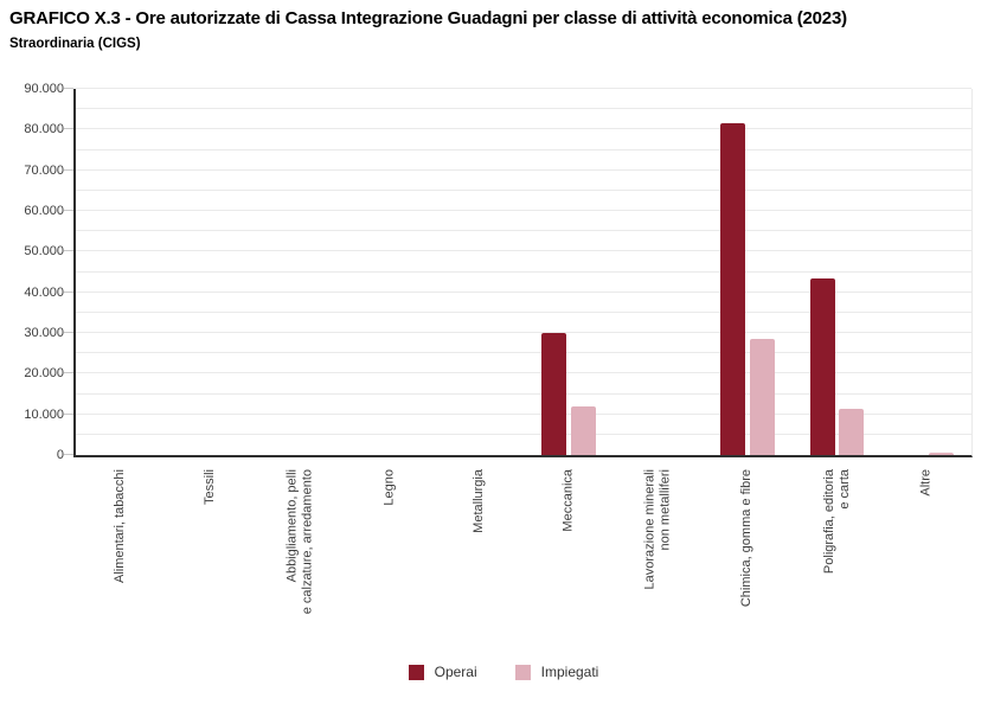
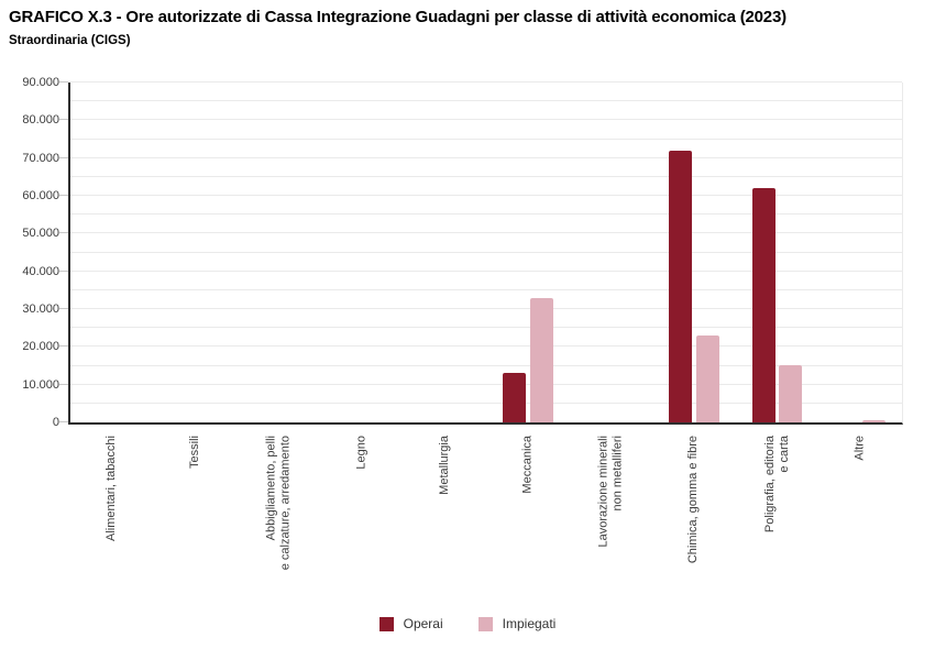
Operai/Meccanica: 30000 -> 13000
Impiegati/Meccanica: 12000 -> 33000
Operai/Chimica, gomma e fibre: 82000 -> 72000
Impiegati/Chimica, gomma e fibre: 28000 -> 23000
Operai/Poligrafia, editoria e carta: 44000 -> 62000
Impiegati/Poligrafia, editoria e carta: 12000 -> 15000
